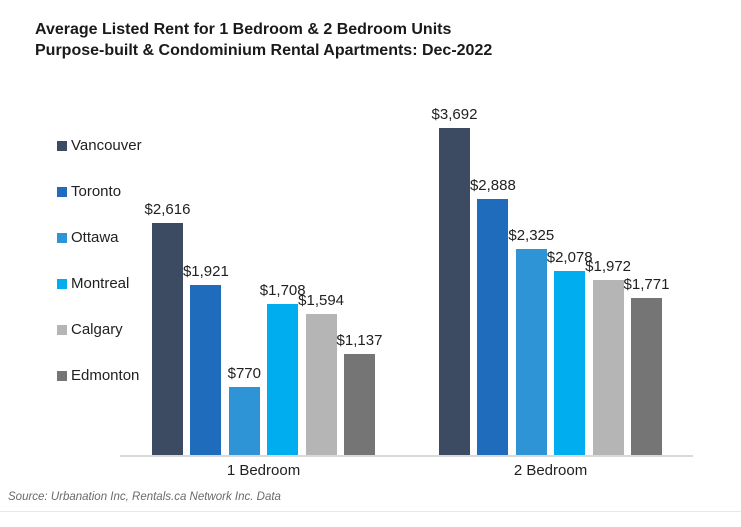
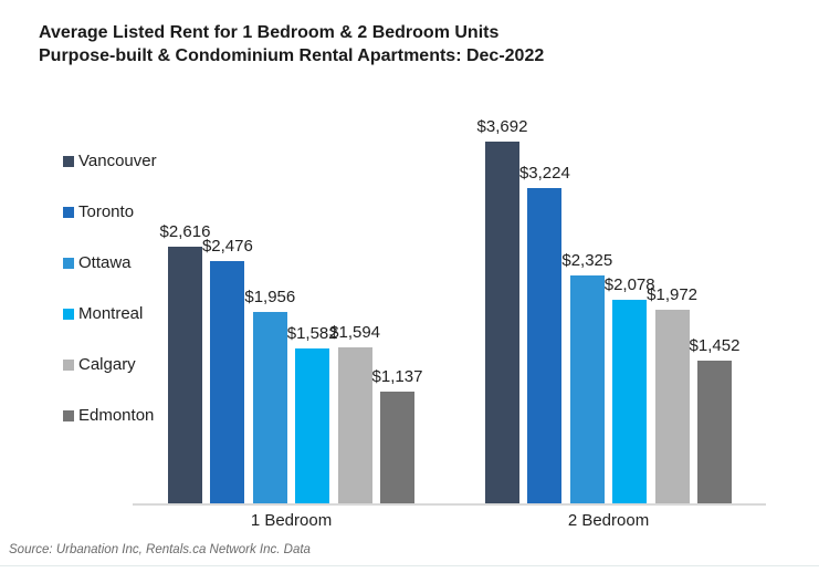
Toronto/1 Bedroom: $1,921 -> $2,476
Ottawa/1 Bedroom: $770 -> $1,956
Montreal/1 Bedroom: $1,708 -> $1,582
Toronto/2 Bedroom: $2,888 -> $3,224
Edmonton/2 Bedroom: $1,771 -> $1,452
